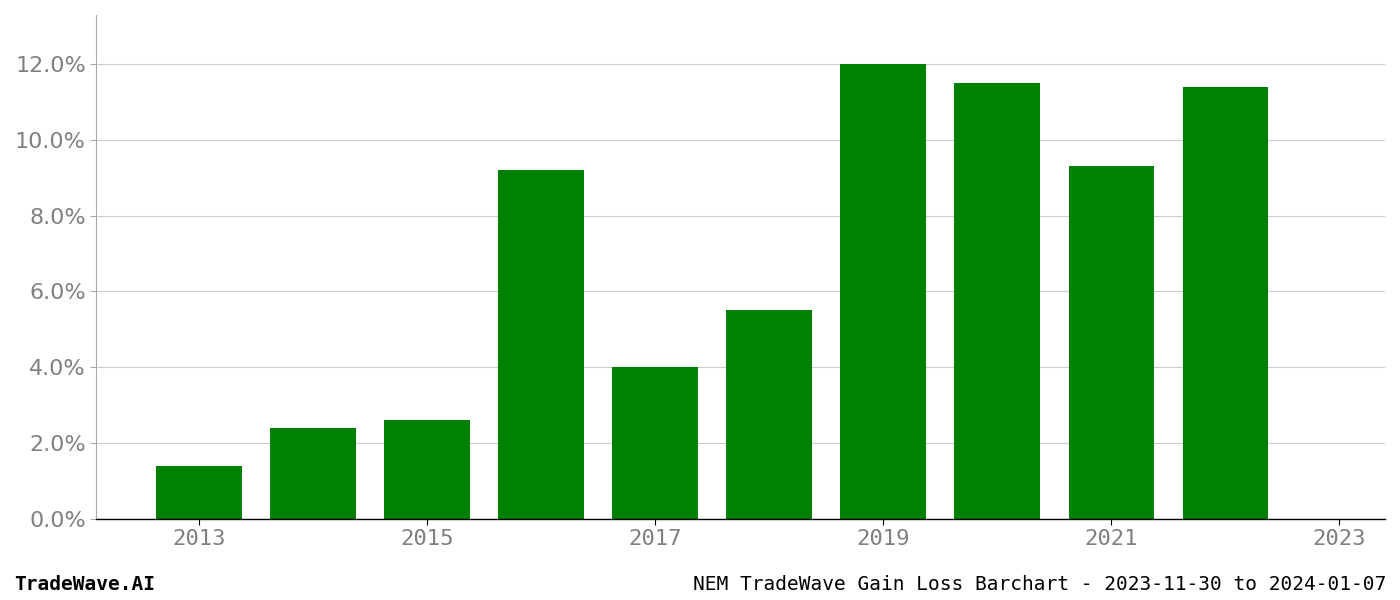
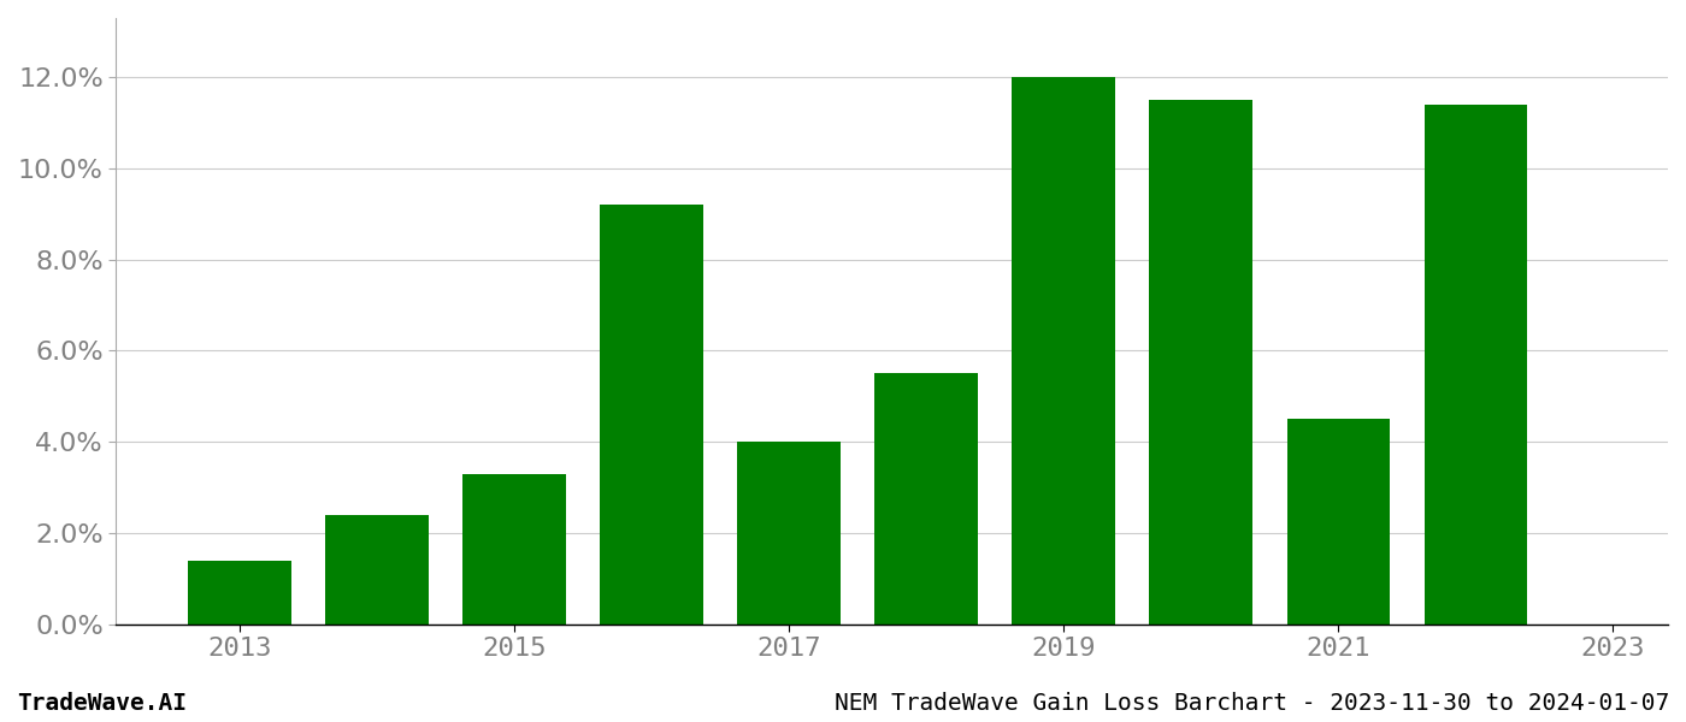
2015: 2.6% -> 3.3%
2021: 9.3% -> 4.5%
